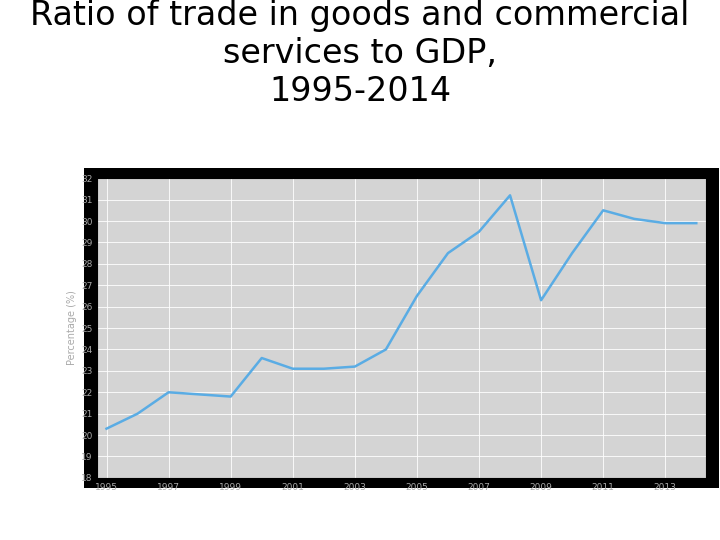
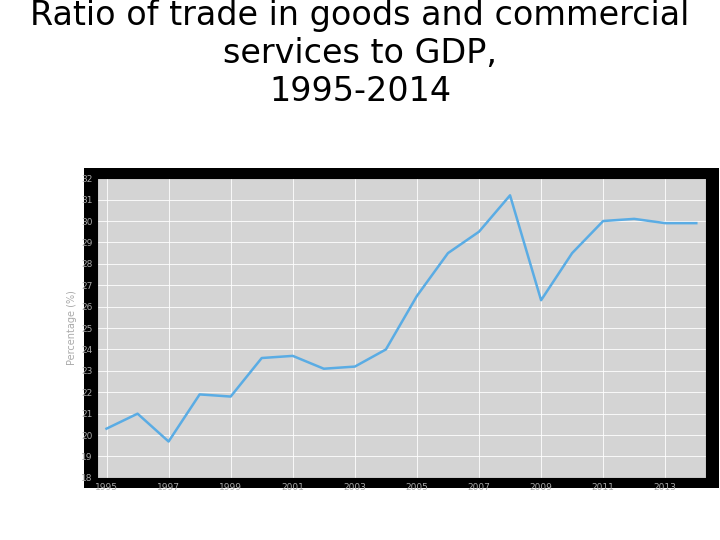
1997: 22.0 -> 19.7
2001: 23.1 -> 23.7
2011: 30.5 -> 30.0
